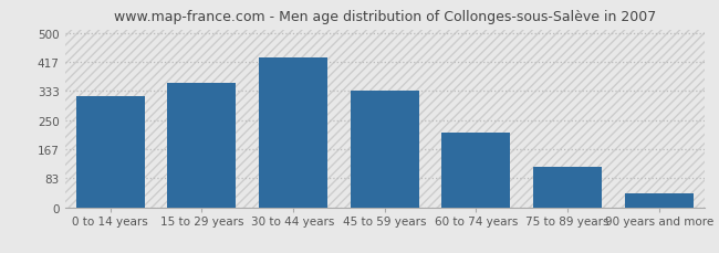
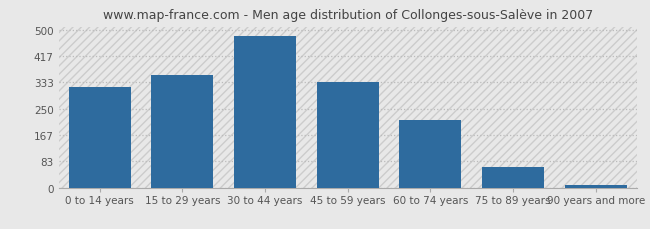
30 to 44 years: 430 -> 481
75 to 89 years: 115 -> 65
90 years and more: 40 -> 8
